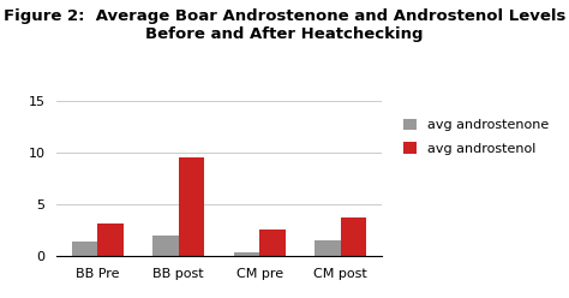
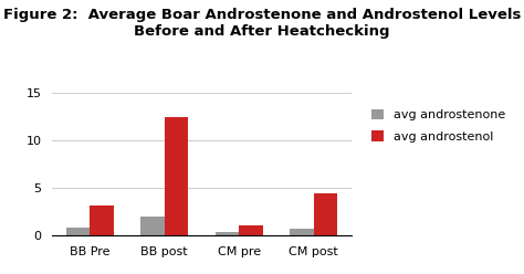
avg androstenone/BB Pre: 1.4 -> 0.8
avg androstenol/BB post: 9.6 -> 12.5
avg androstenol/CM pre: 2.6 -> 1.1
avg androstenone/CM post: 1.6 -> 0.8
avg androstenol/CM post: 3.8 -> 4.5
